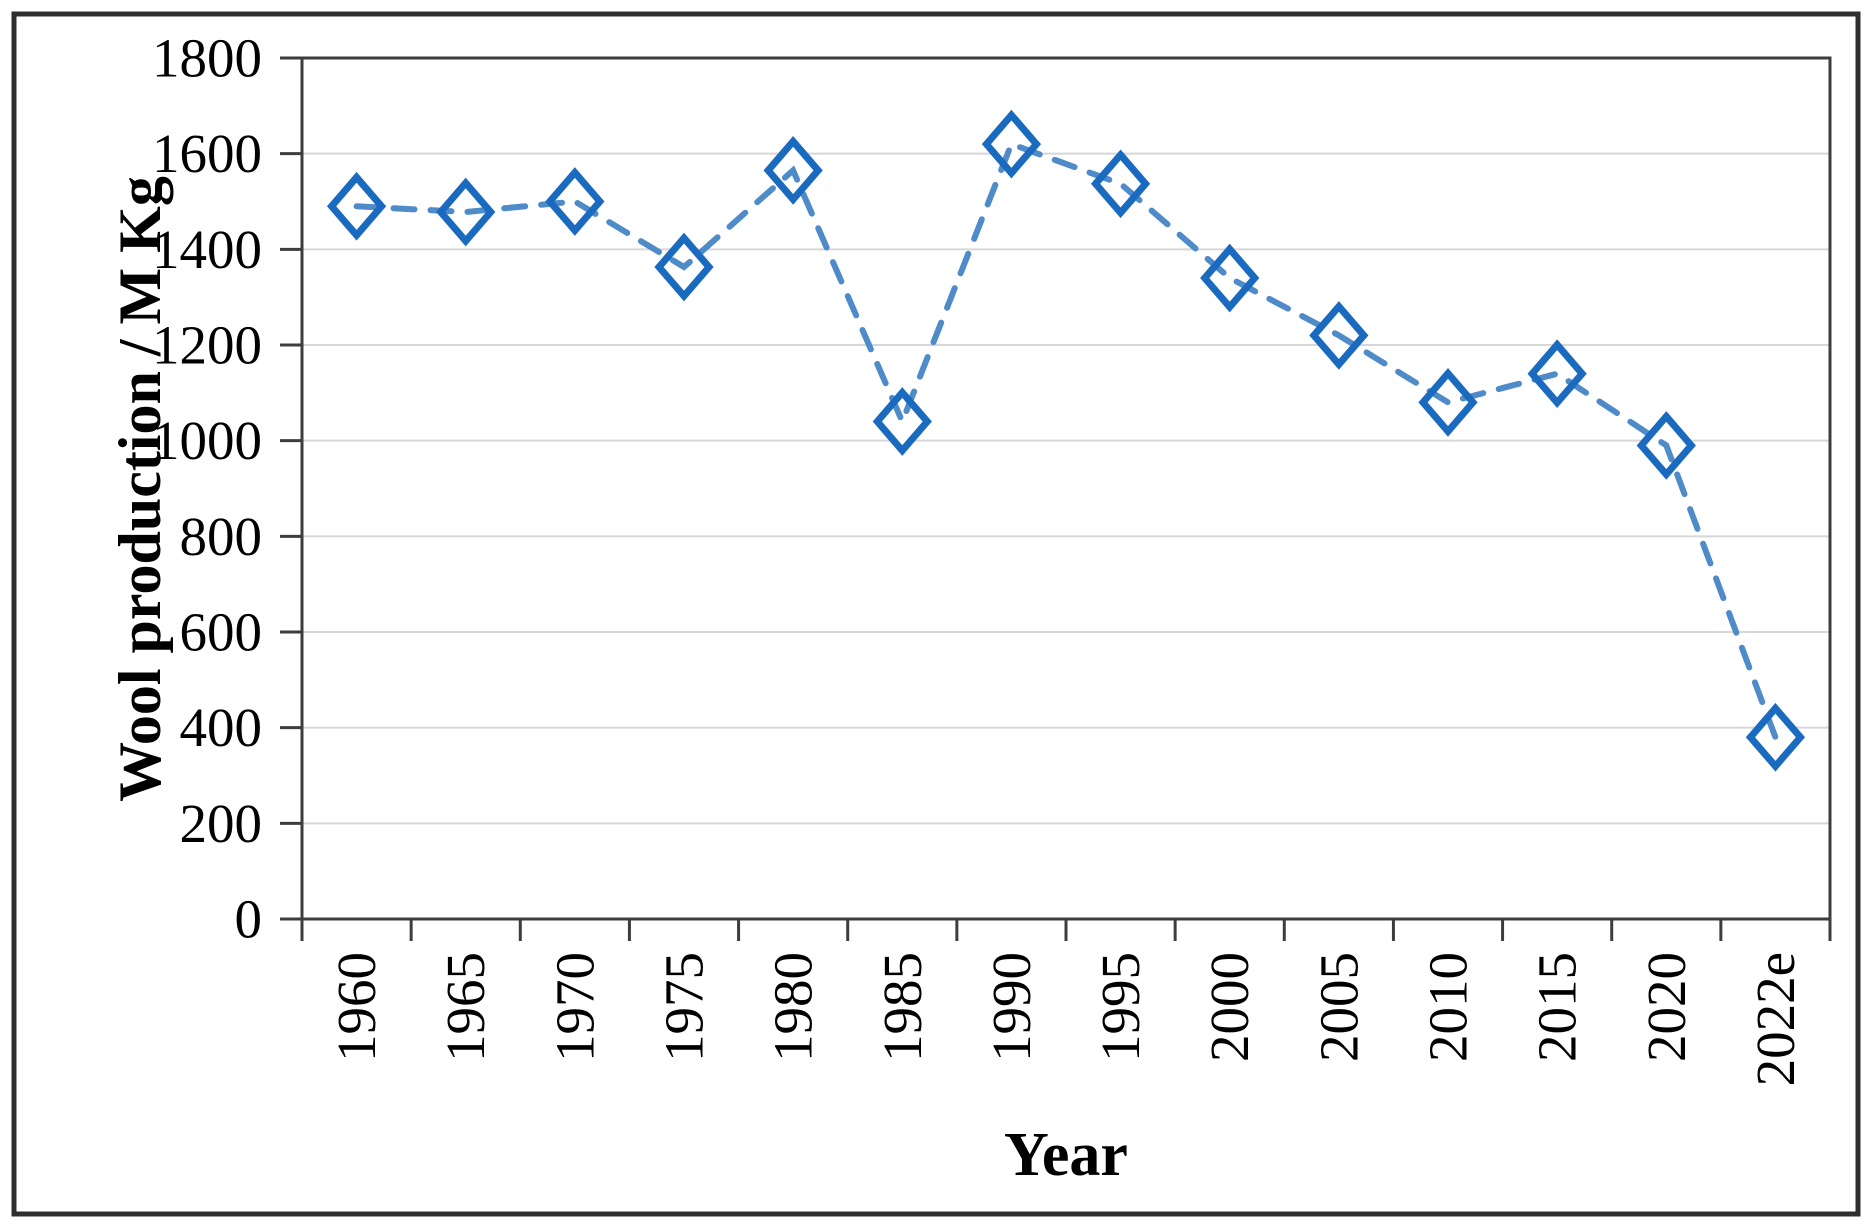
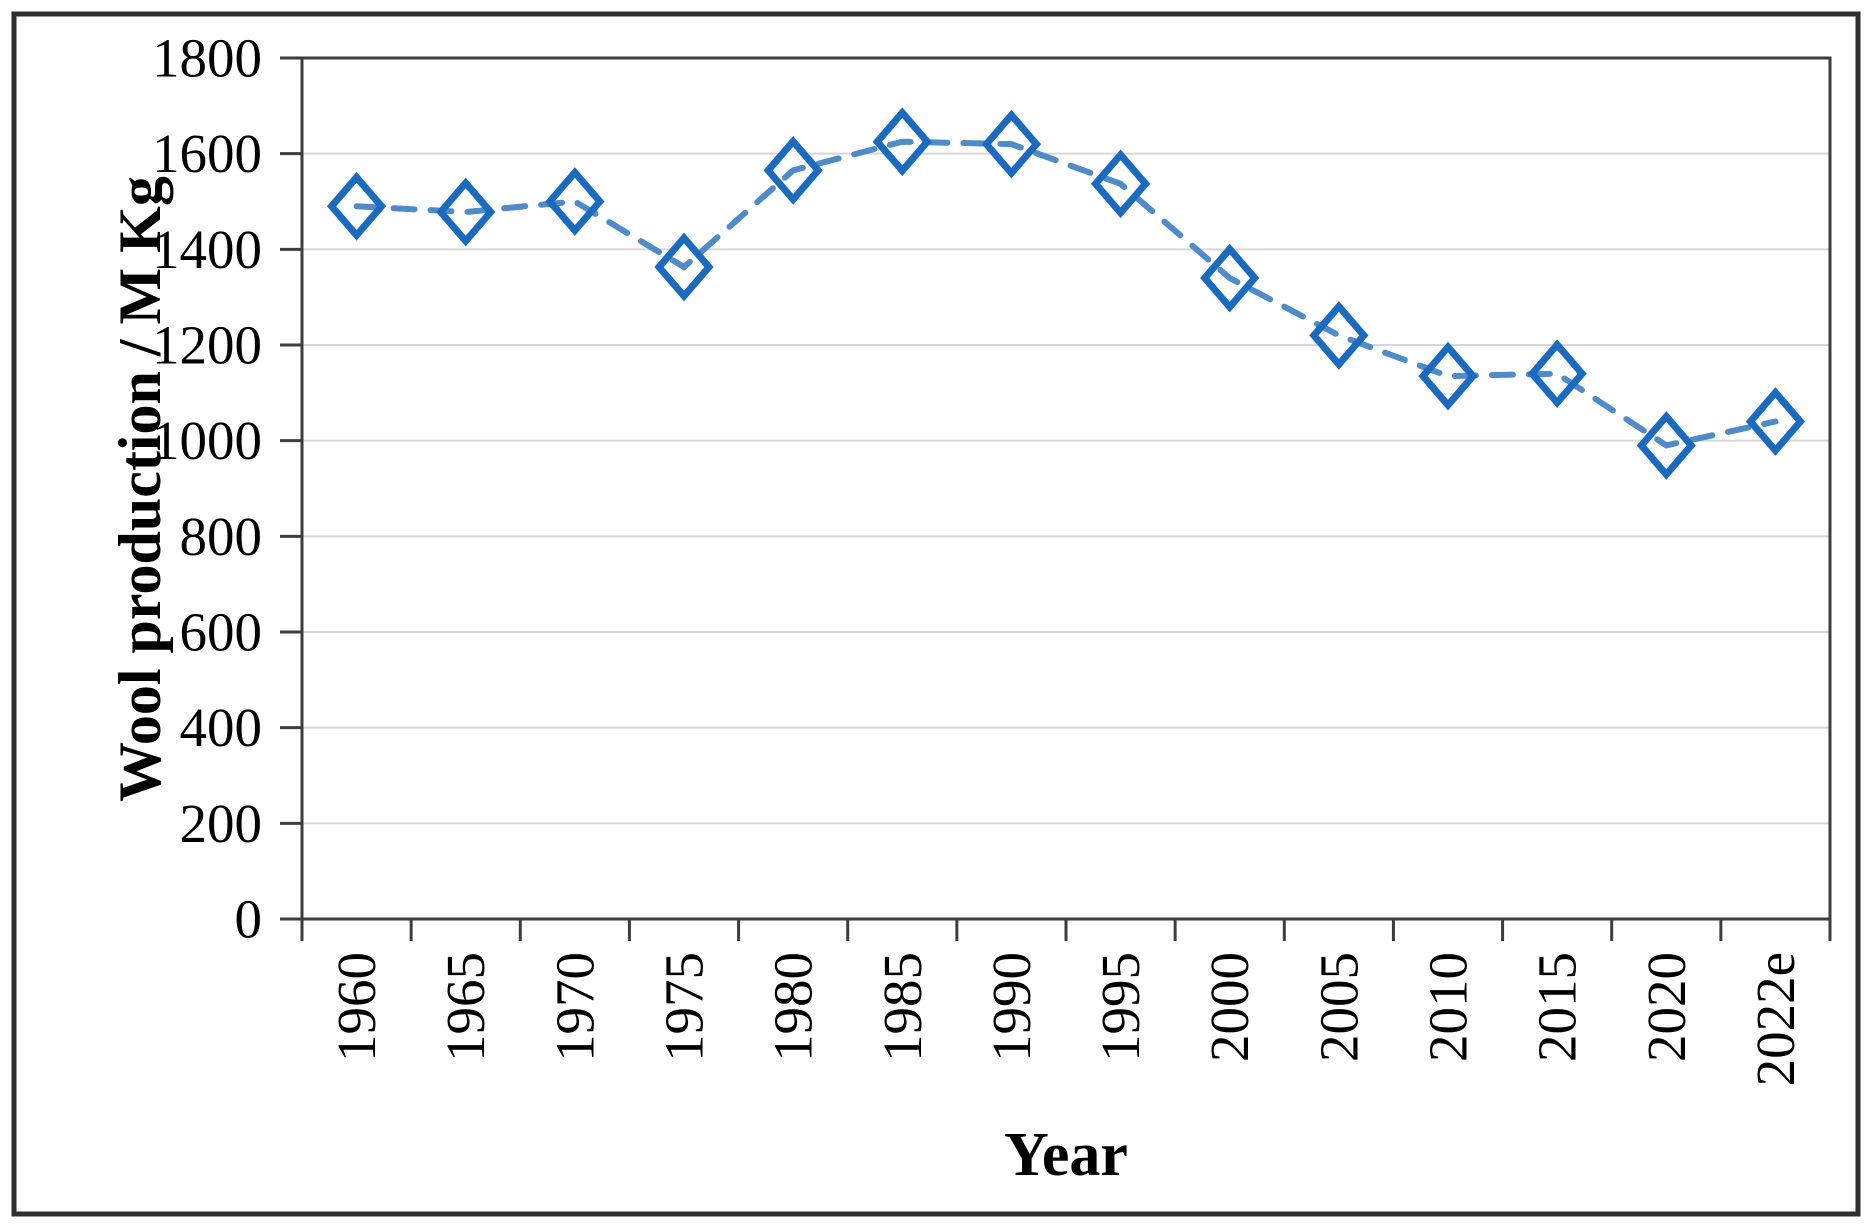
1985: 1040 -> 1620
2010: 1080 -> 1140
2022e: 380 -> 1040
